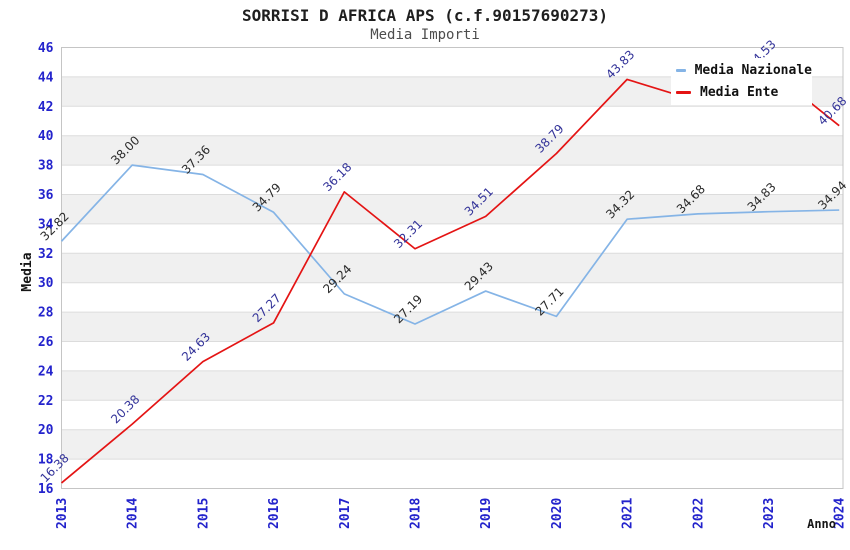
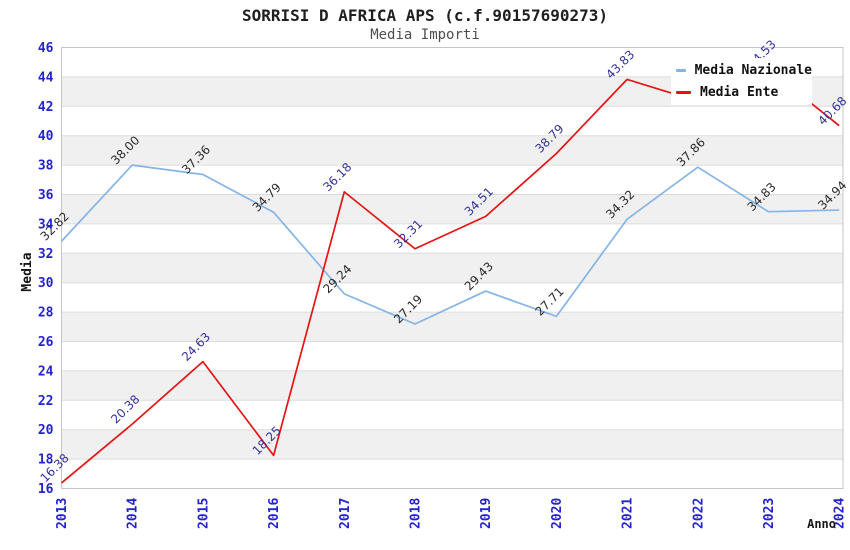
Media Ente/2016: 27.27 -> 18.25
Media Nazionale/2022: 34.68 -> 37.86
